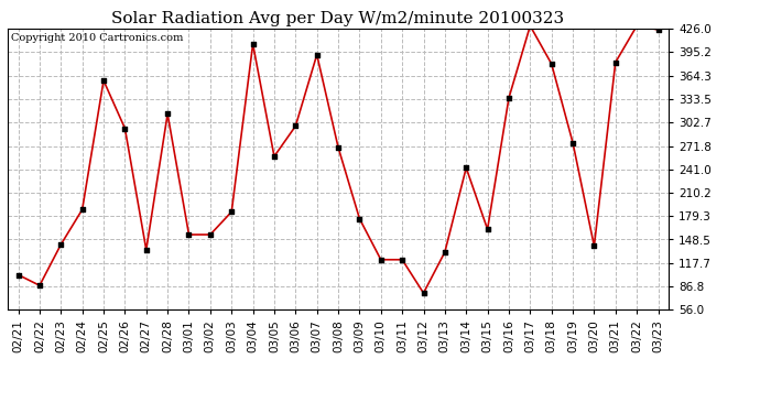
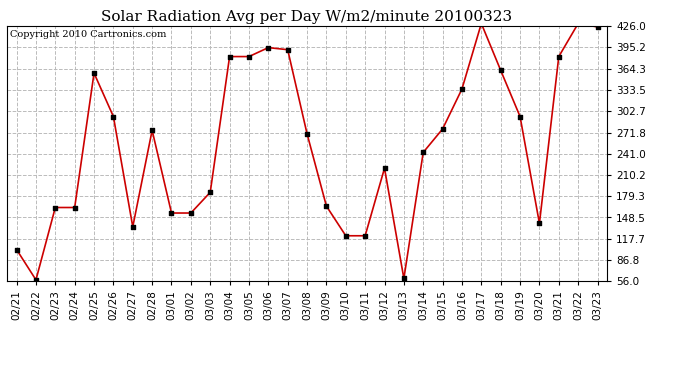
02/22: 88 -> 58
02/23: 142 -> 163
02/24: 188 -> 163
02/28: 314 -> 275
03/04: 406 -> 382
03/05: 258 -> 382
03/06: 298 -> 395
03/09: 176 -> 165
03/12: 78 -> 220
03/13: 132 -> 60
03/15: 162 -> 277
03/18: 380 -> 362
03/19: 276 -> 295
